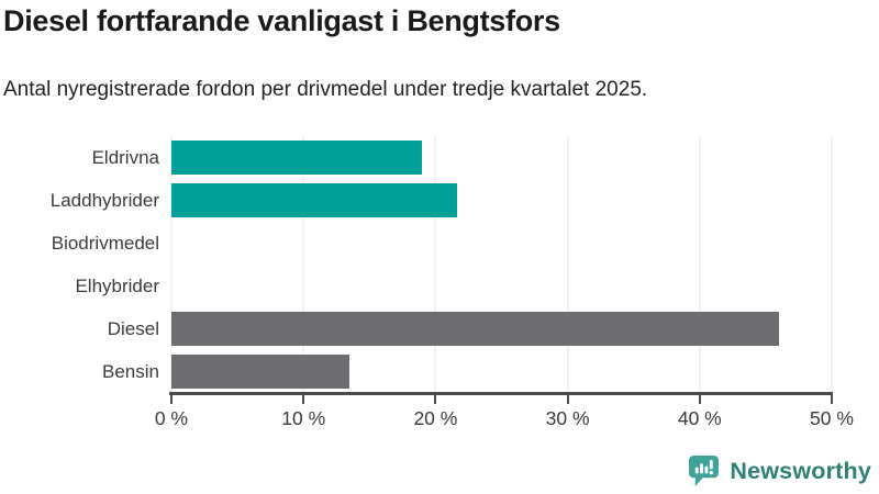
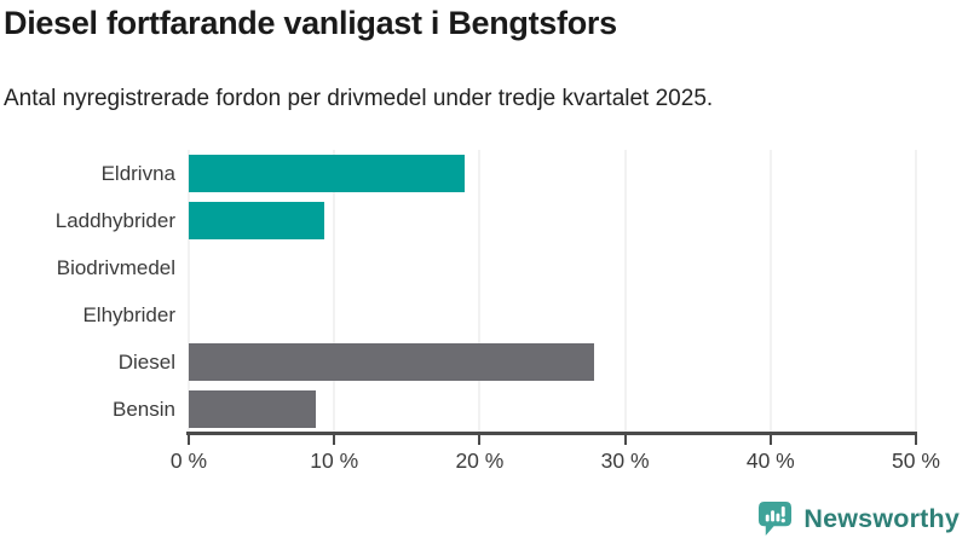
Laddhybrider: 21.6% -> 9.3%
Diesel: 46.0% -> 27.9%
Bensin: 13.5% -> 8.7%
